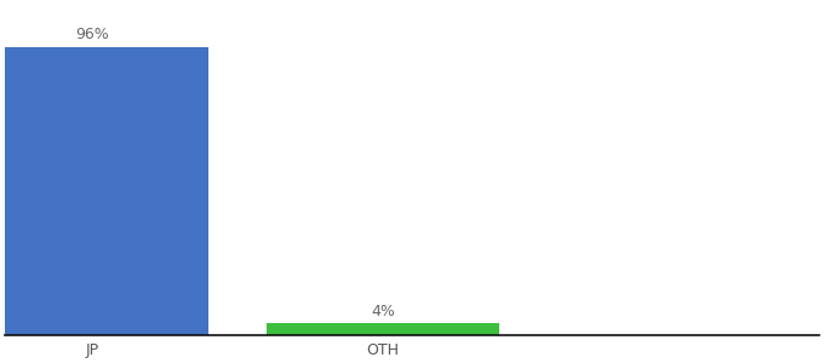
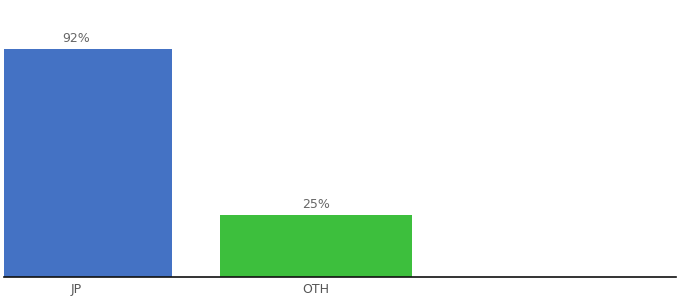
JP: 96% -> 92%
OTH: 4% -> 25%
